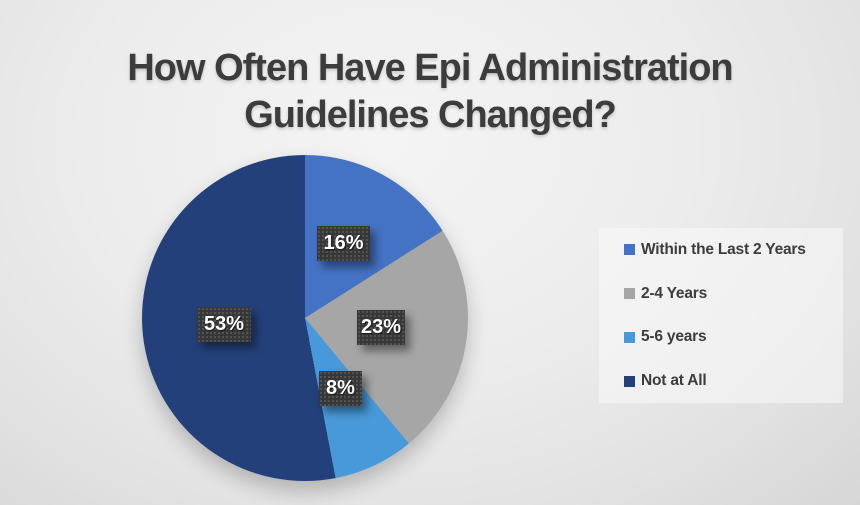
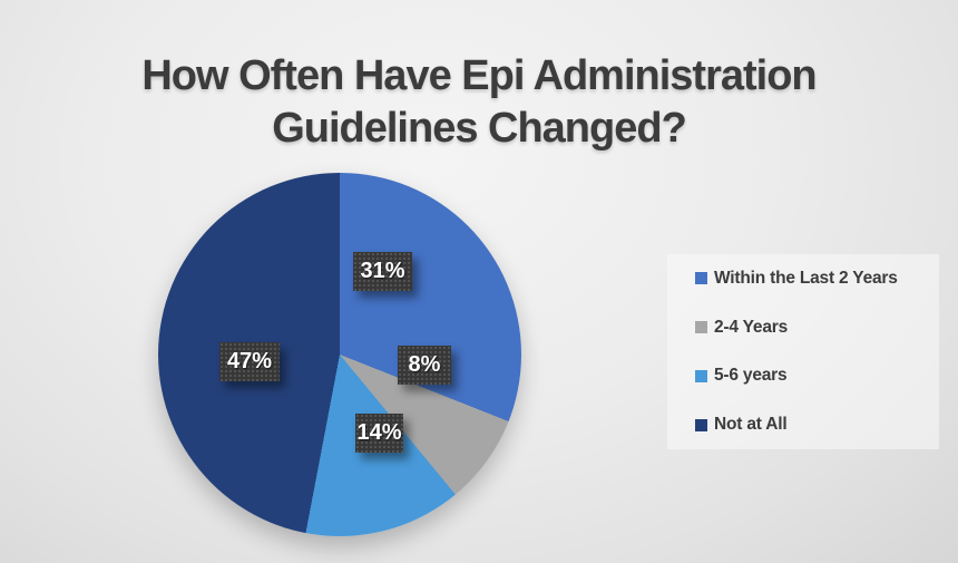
Within the Last 2 Years: 16% -> 31%
2-4 Years: 23% -> 8%
5-6 years: 8% -> 14%
Not at All: 53% -> 47%
